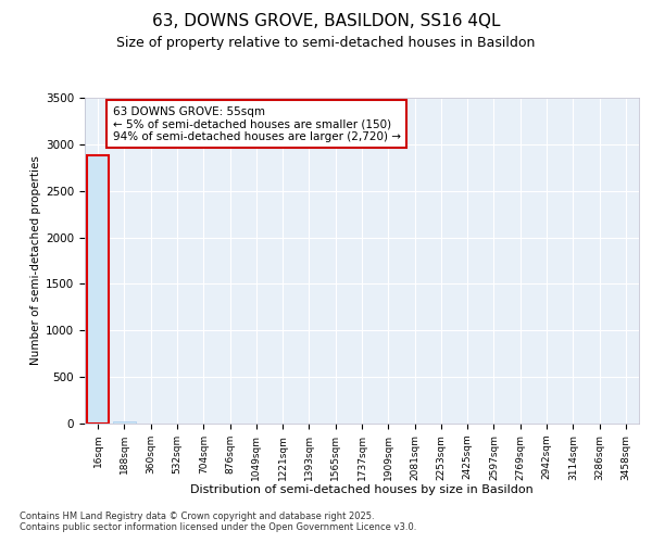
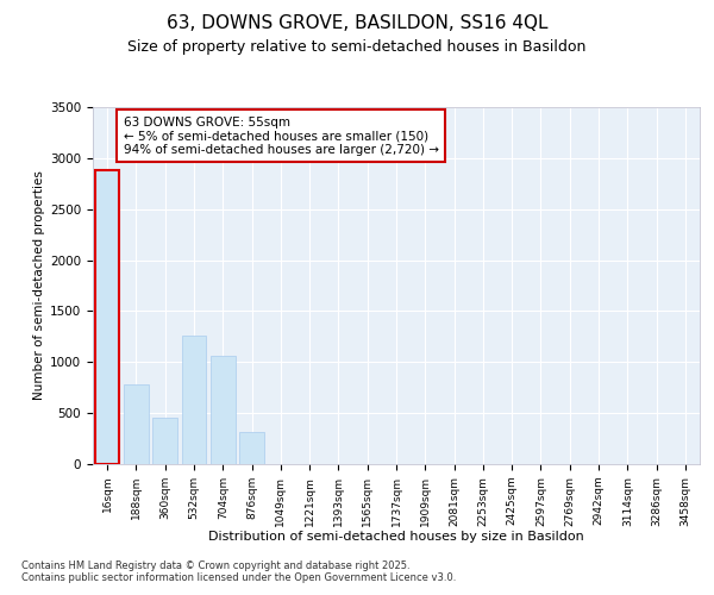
188sqm: 20 -> 780
360sqm: 0 -> 460
532sqm: 0 -> 1260
704sqm: 0 -> 1060
876sqm: 0 -> 320
